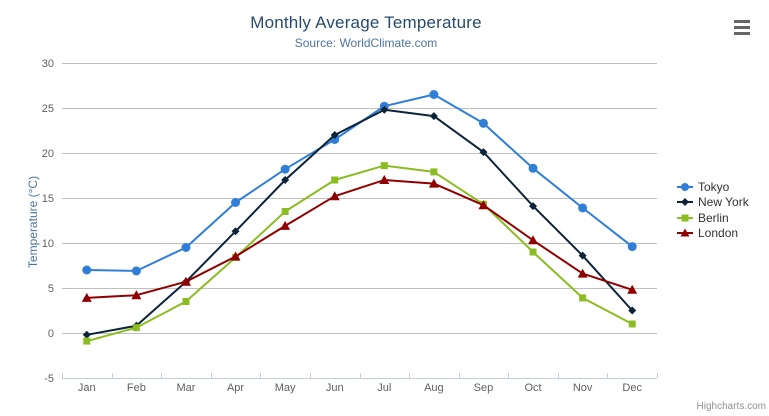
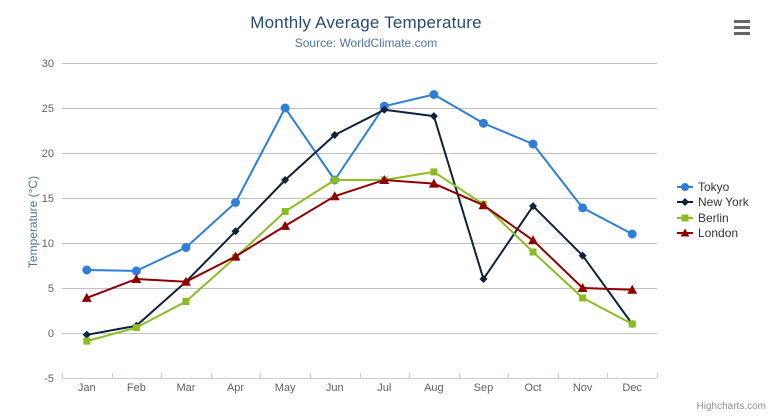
London/Feb: 4 -> 6
Tokyo/May: 18 -> 25
Tokyo/Jun: 22 -> 17
Berlin/Jul: 19 -> 17
New York/Sep: 20 -> 6
Tokyo/Oct: 18 -> 21
London/Nov: 7 -> 5
Tokyo/Dec: 10 -> 11
New York/Dec: 2 -> 1
